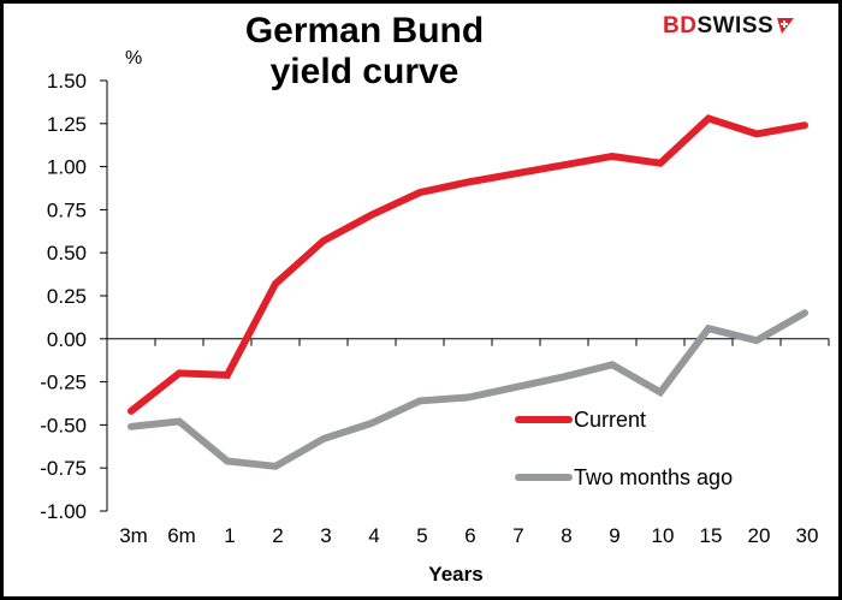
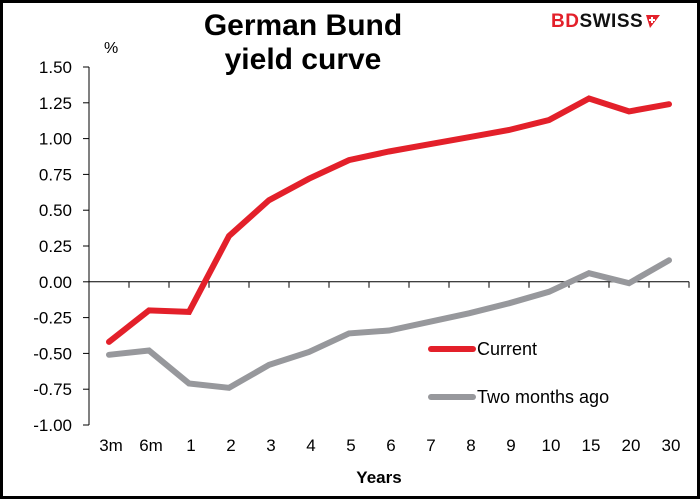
Current/10: 1.02 -> 1.13
Two months ago/10: -0.31 -> -0.07
